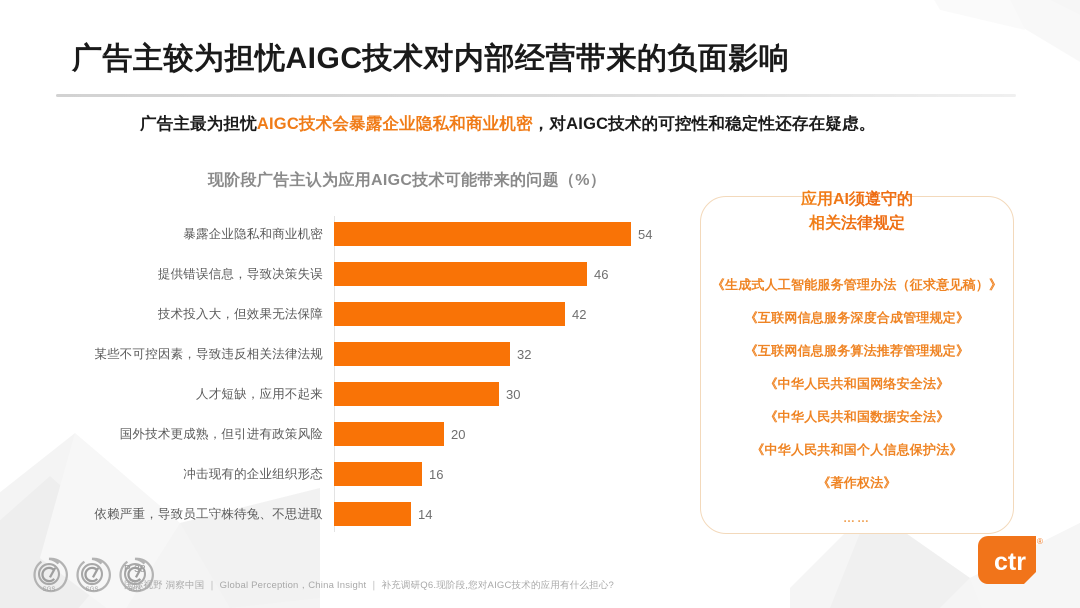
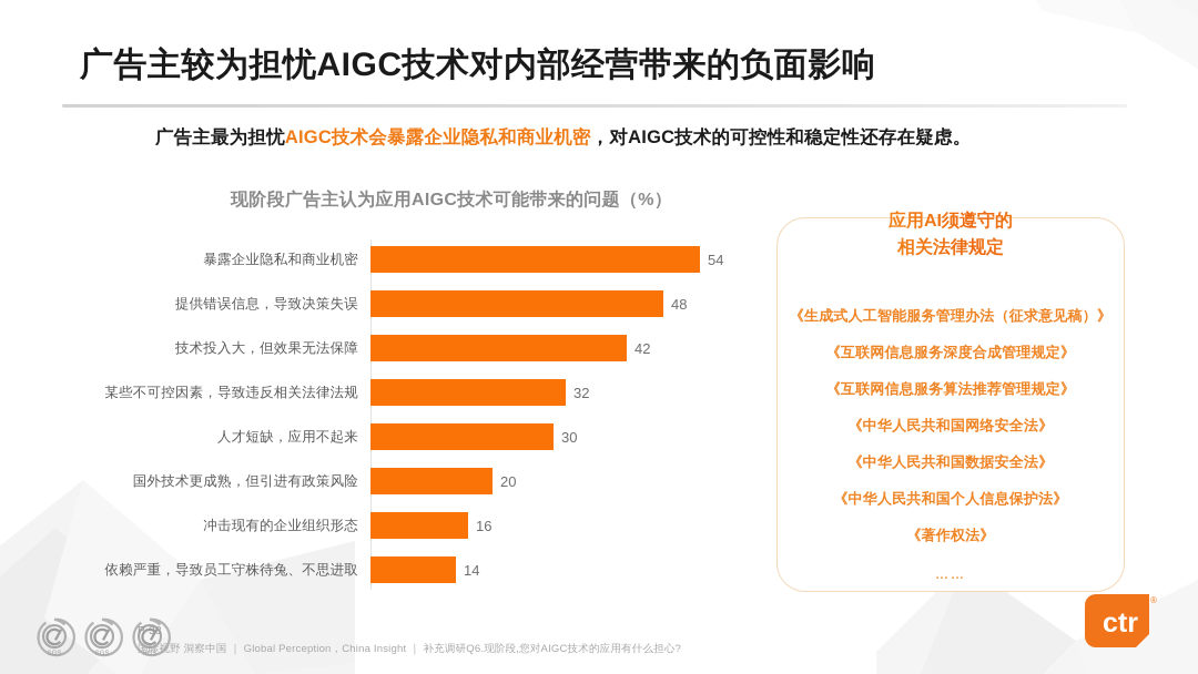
提供错误信息，导致决策失误: 46 -> 48
